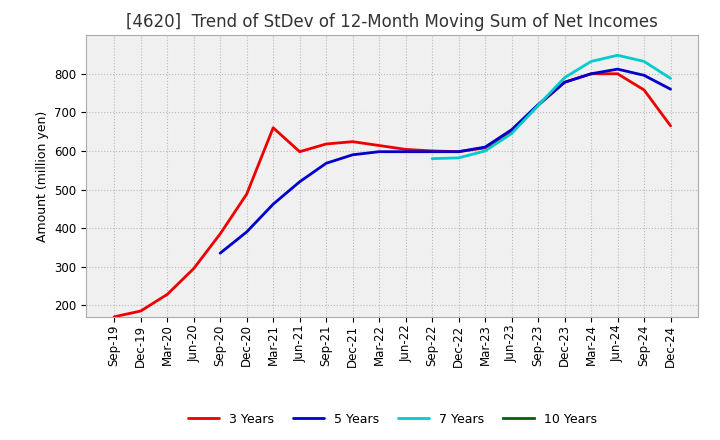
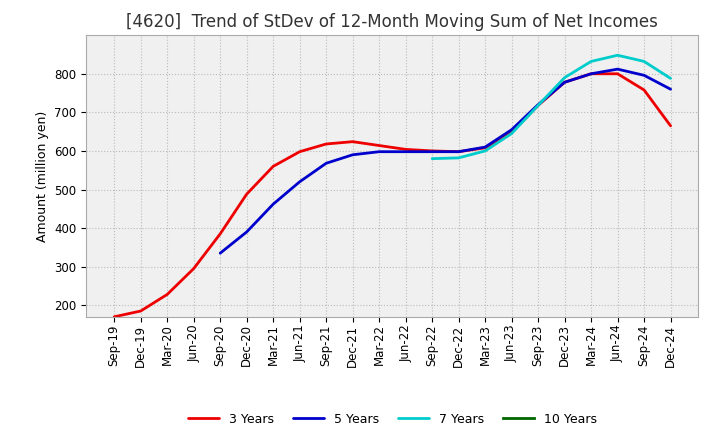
3 Years/Mar-21: 660 -> 560
